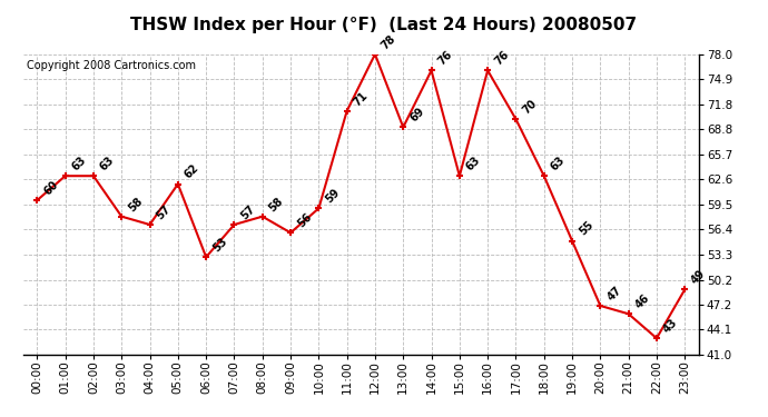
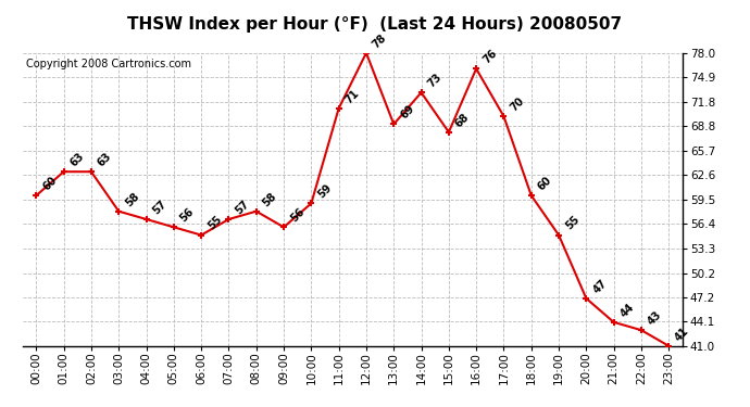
05:00: 62 -> 56
06:00: 53 -> 55
14:00: 76 -> 73
15:00: 63 -> 68
18:00: 63 -> 60
21:00: 46 -> 44
23:00: 49 -> 41
